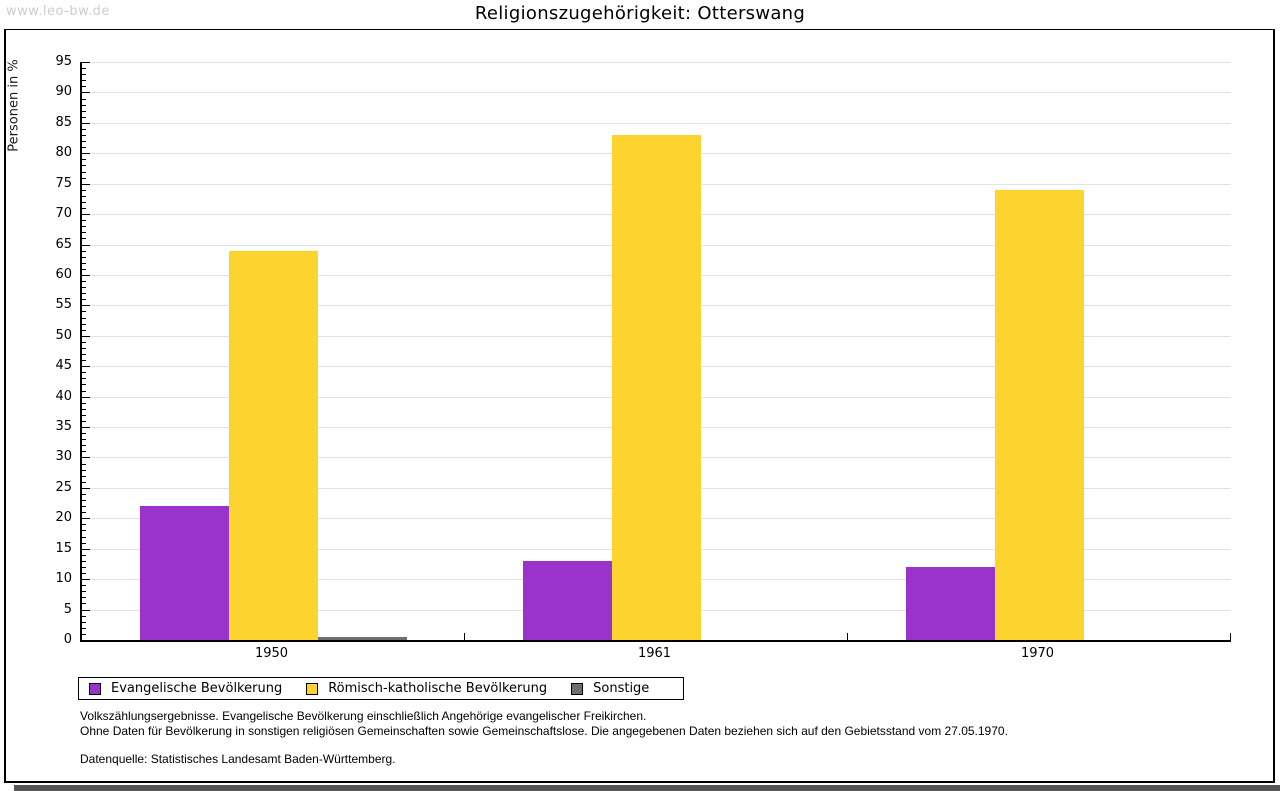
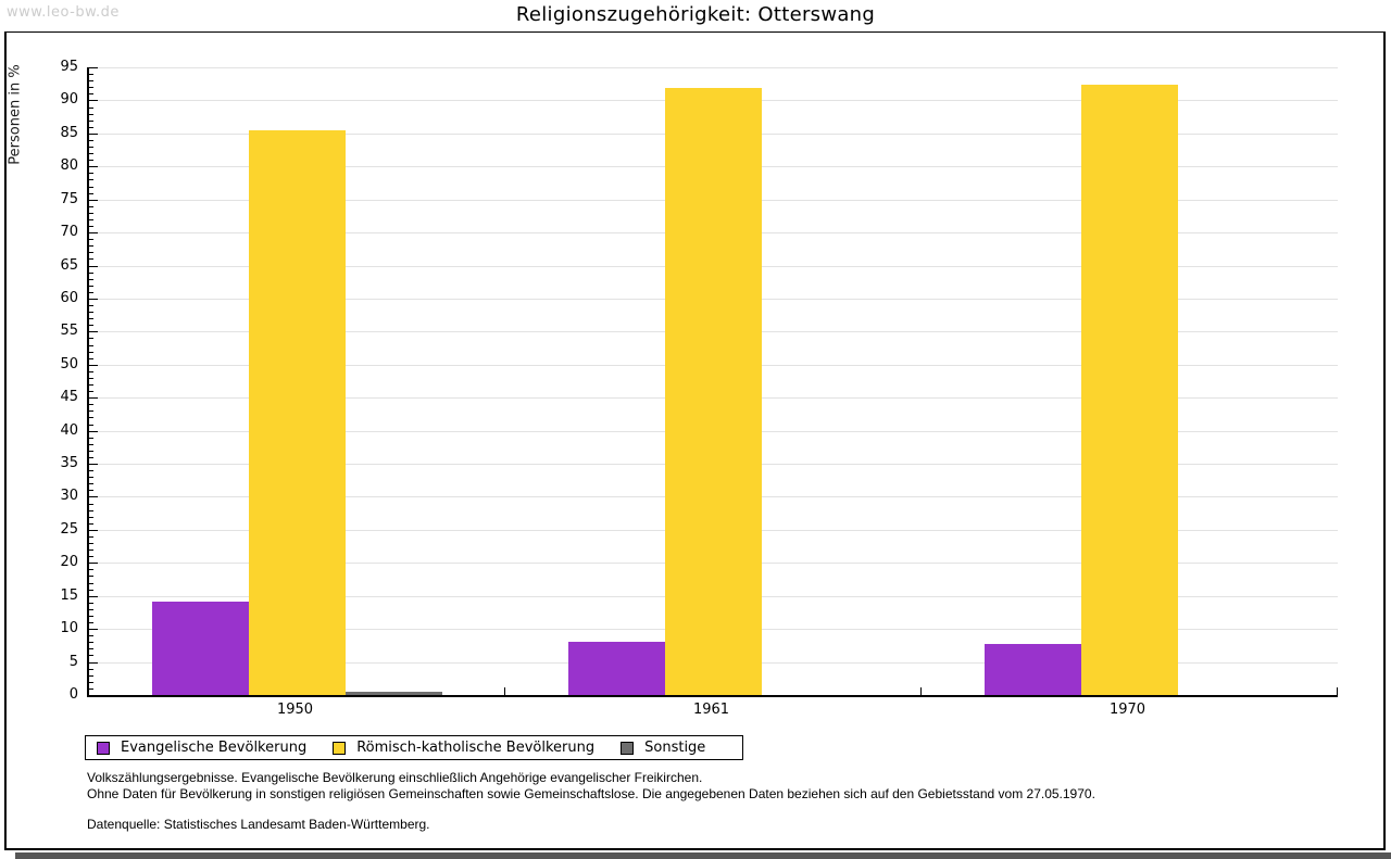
Evangelische Bevölkerung/1950: 22 -> 14
Römisch-katholische Bevölkerung/1950: 64 -> 86
Evangelische Bevölkerung/1961: 13 -> 8
Römisch-katholische Bevölkerung/1961: 83 -> 92
Evangelische Bevölkerung/1970: 12 -> 8
Römisch-katholische Bevölkerung/1970: 74 -> 92
